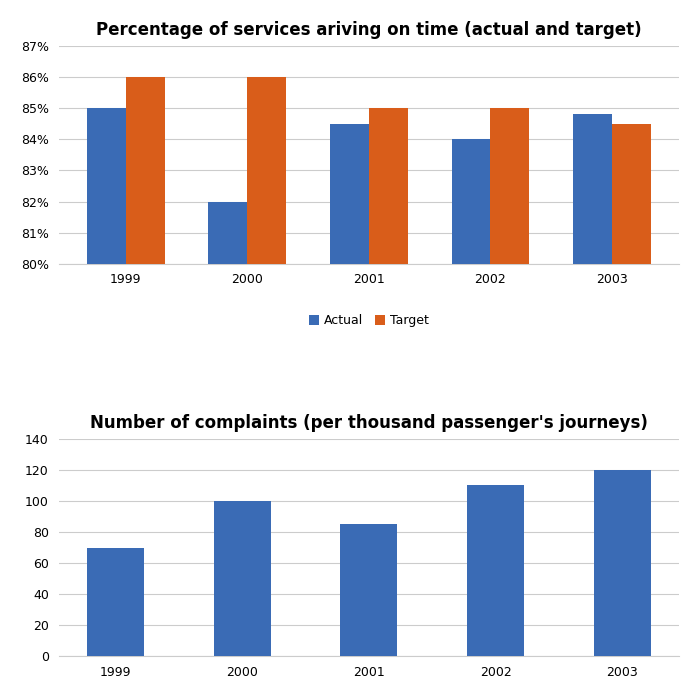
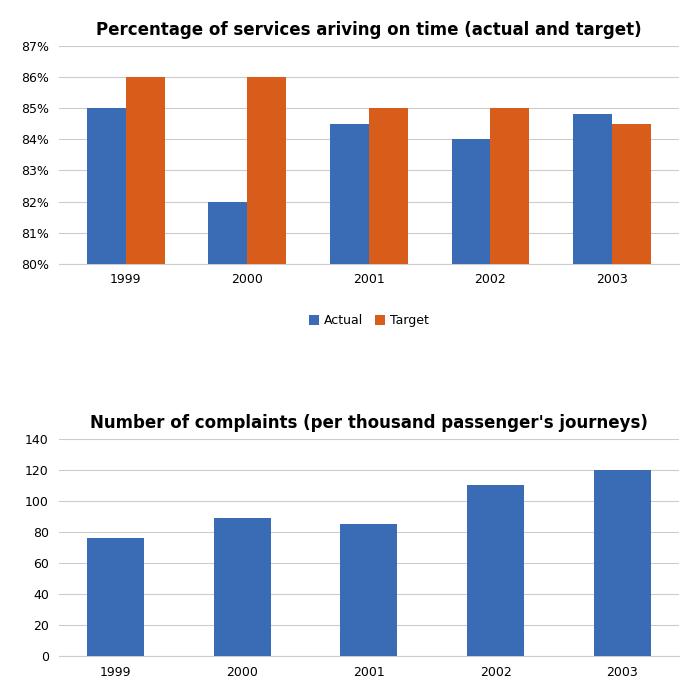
Number of complaints (per thousand passenger's journeys)/1999: 70 -> 76
Number of complaints (per thousand passenger's journeys)/2000: 100 -> 89
